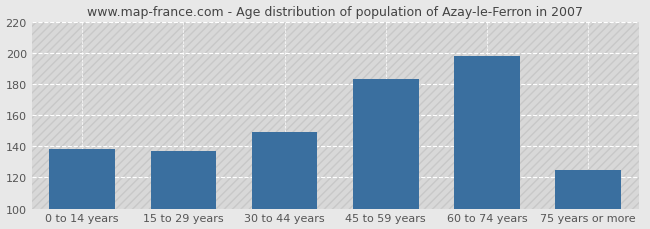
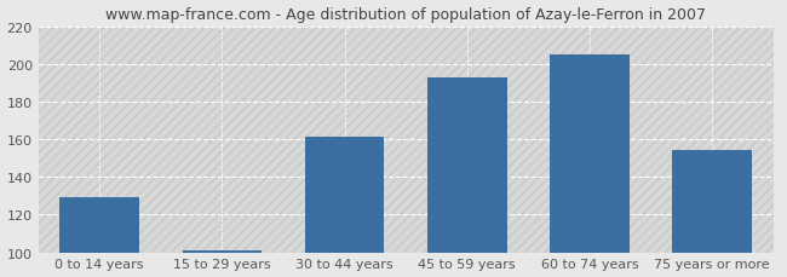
0 to 14 years: 138 -> 129
15 to 29 years: 137 -> 101
30 to 44 years: 149 -> 161
45 to 59 years: 183 -> 193
60 to 74 years: 198 -> 205
75 years or more: 125 -> 154
